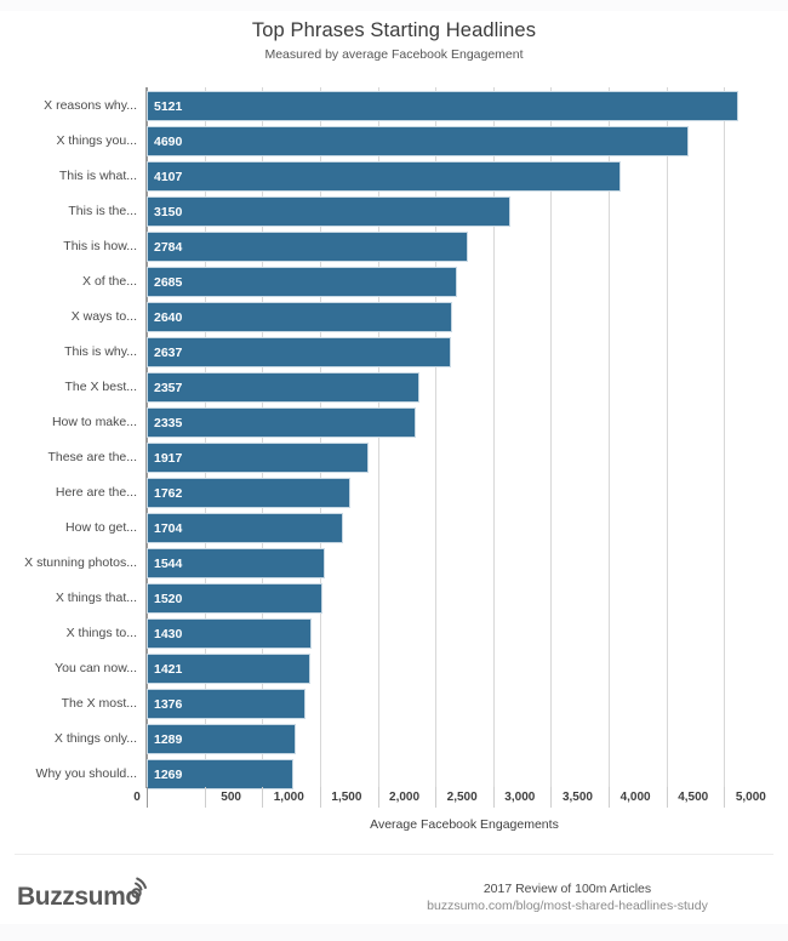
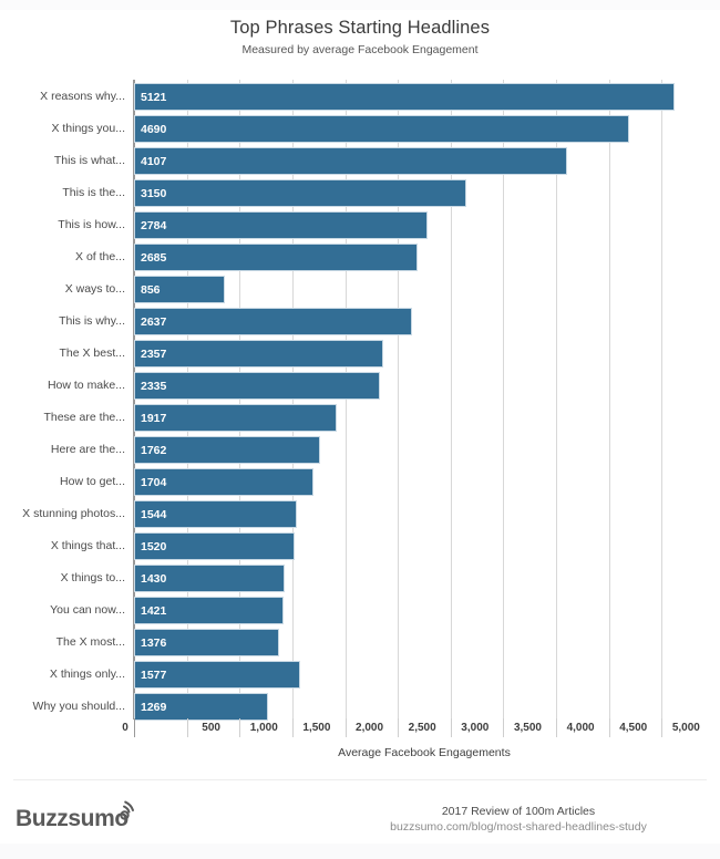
X ways to...: 2640 -> 856
X things only...: 1289 -> 1577
